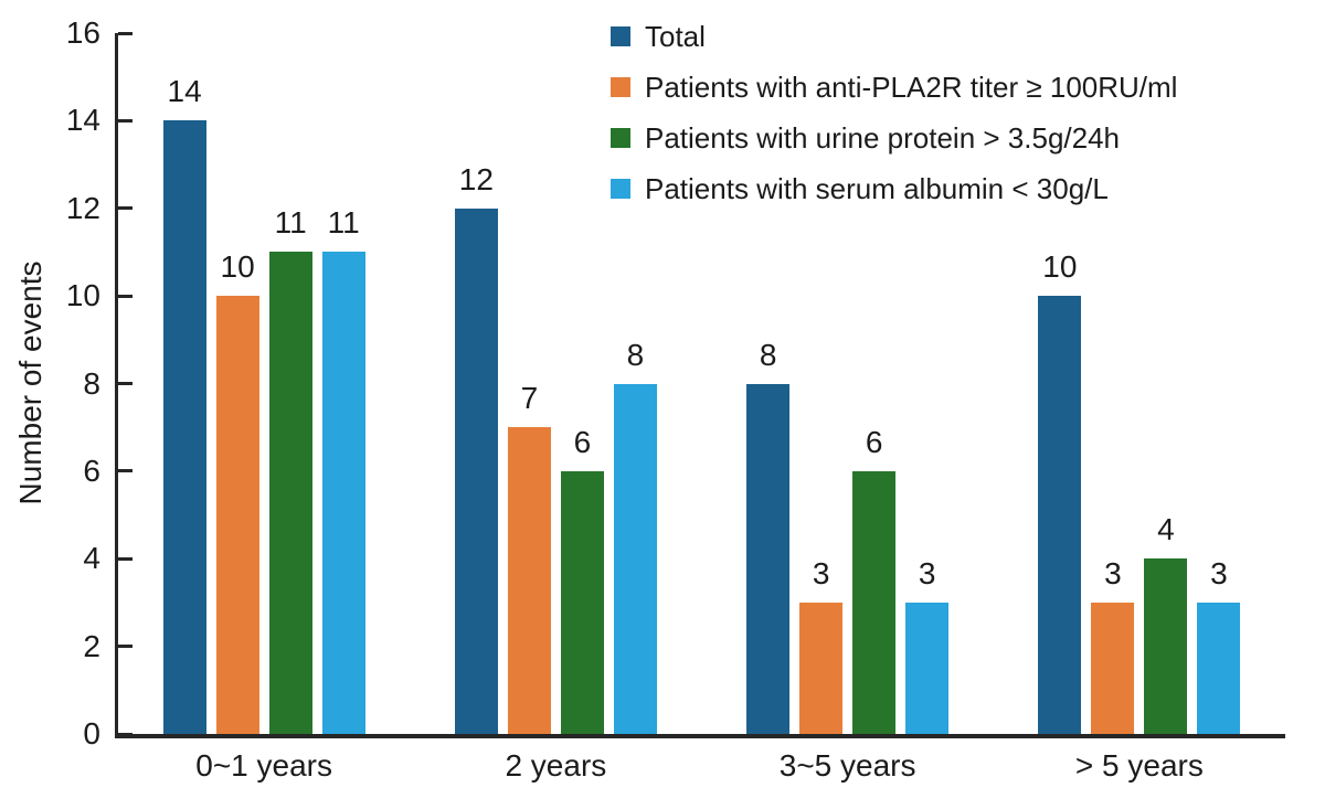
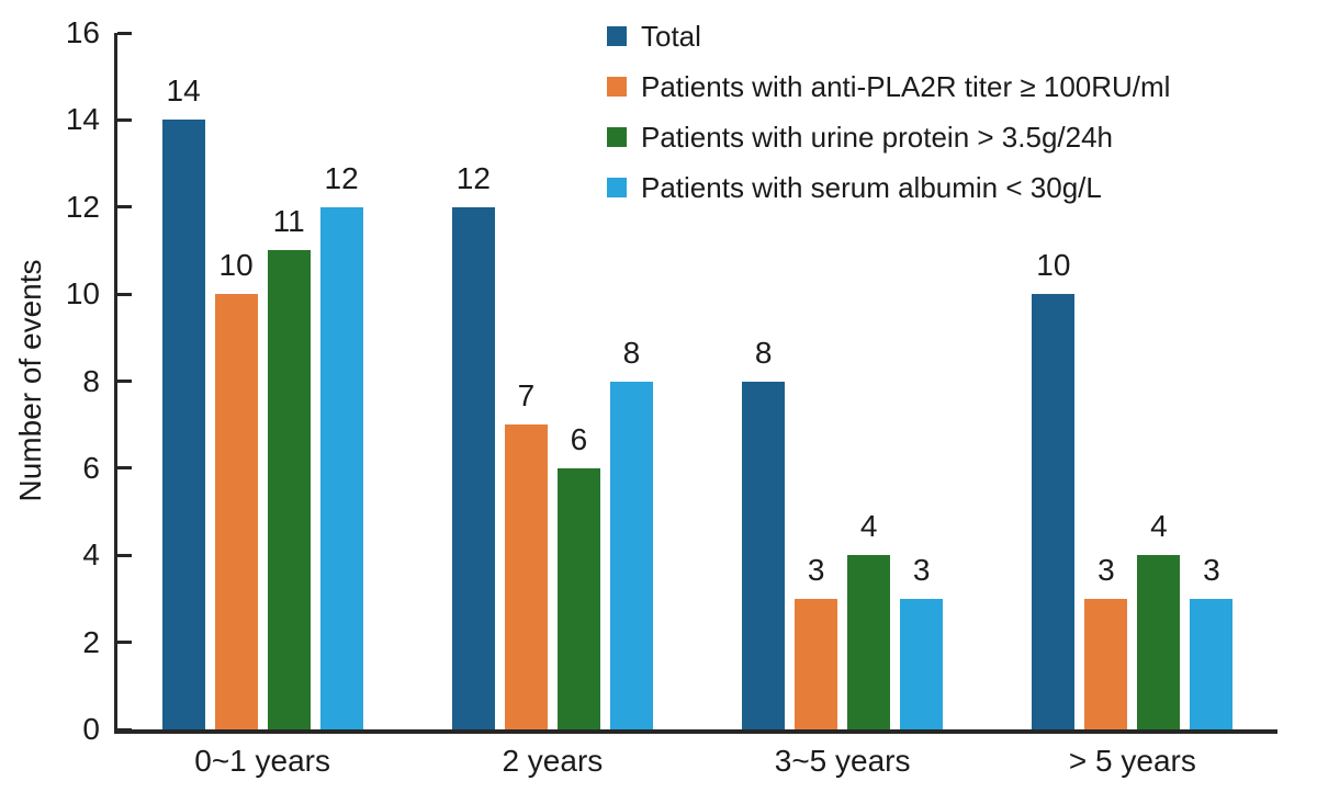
Patients with serum albumin < 30g/L/0~1 years: 11 -> 12
Patients with urine protein > 3.5g/24h/3~5 years: 6 -> 4
